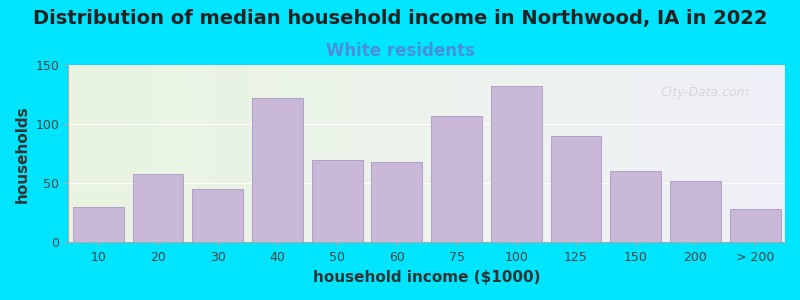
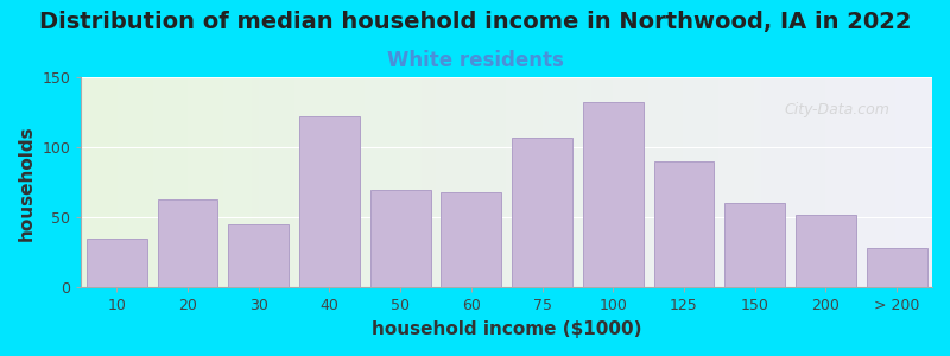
10: 30 -> 35
20: 58 -> 63
